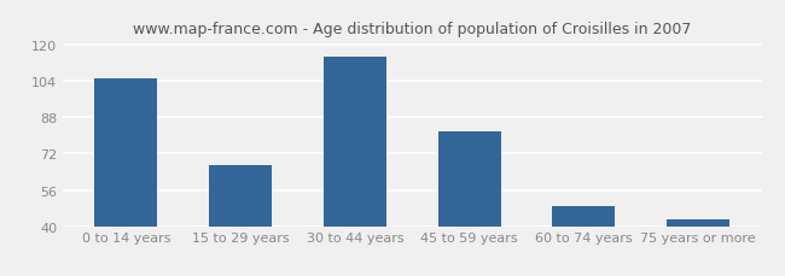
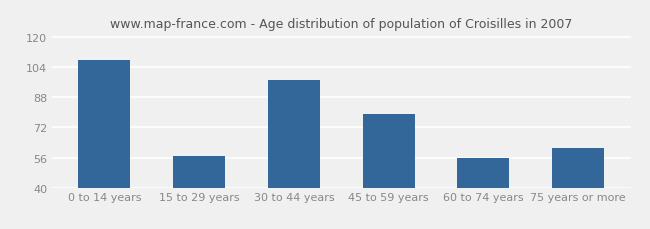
0 to 14 years: 105 -> 108
15 to 29 years: 67 -> 57
30 to 44 years: 115 -> 97
45 to 59 years: 82 -> 79
60 to 74 years: 49 -> 56
75 years or more: 43 -> 61
